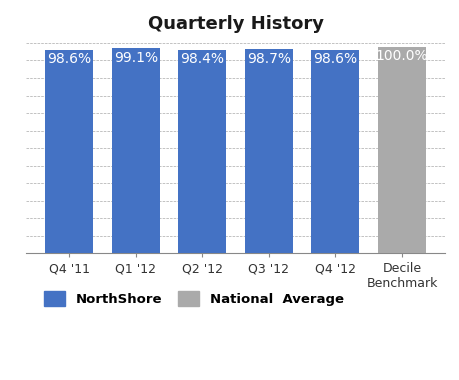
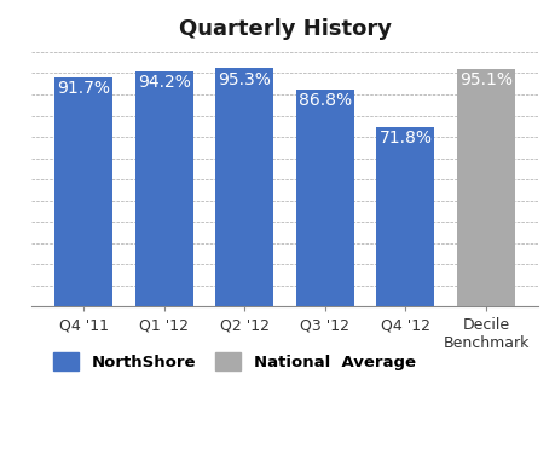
Q4 '11: 98.6% -> 91.7%
Q1 '12: 99.1% -> 94.2%
Q2 '12: 98.4% -> 95.3%
Q3 '12: 98.7% -> 86.8%
Q4 '12: 98.6% -> 71.8%
Decile Benchmark: 100.0% -> 95.1%
